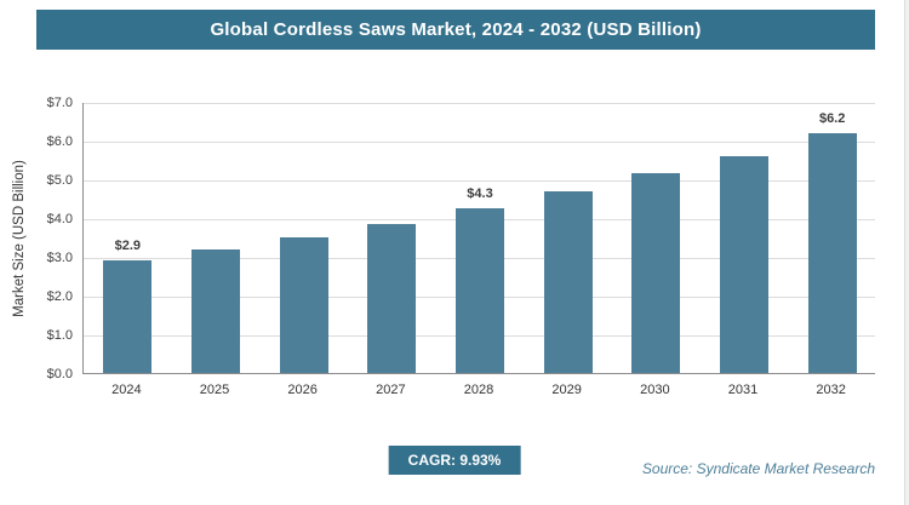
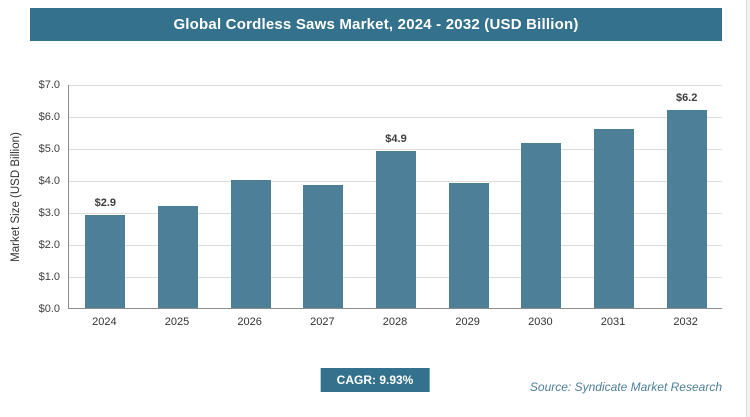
2026: $3.5 -> $4.0
2028: $4.3 -> $4.9
2029: $4.7 -> $3.9
